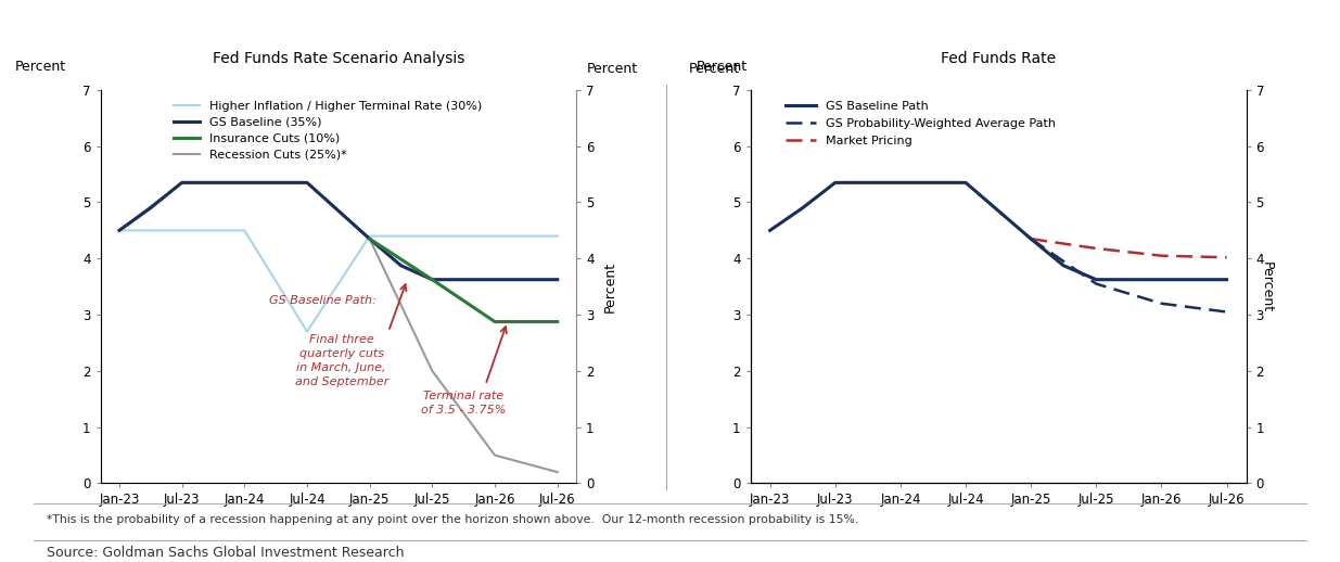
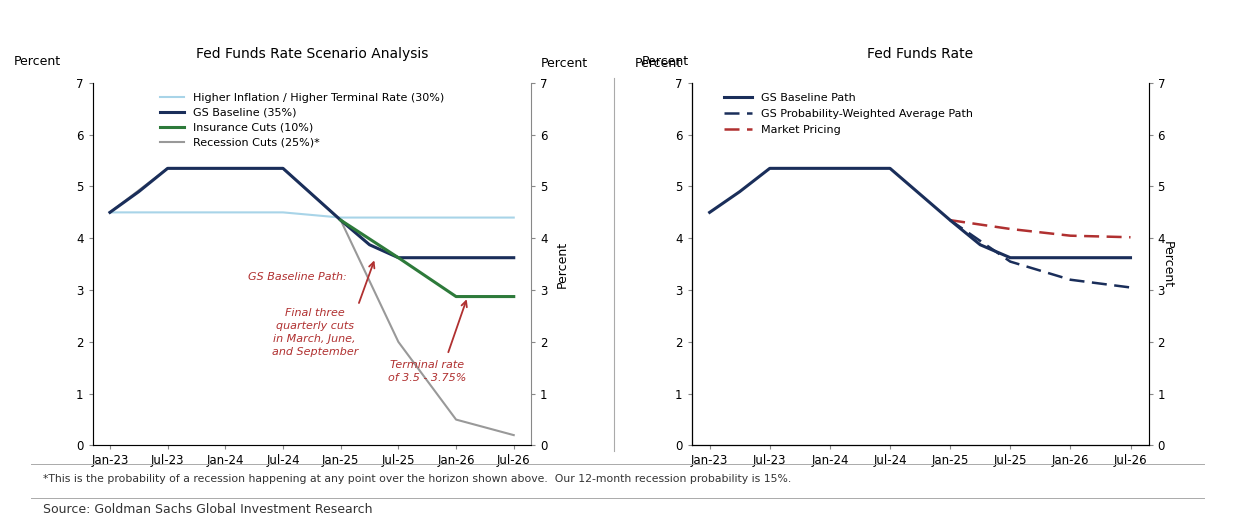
Fed Funds Rate Scenario Analysis/Higher Inflation / Higher Terminal Rate (30%)/Jul-24: 2.7 -> 4.5
